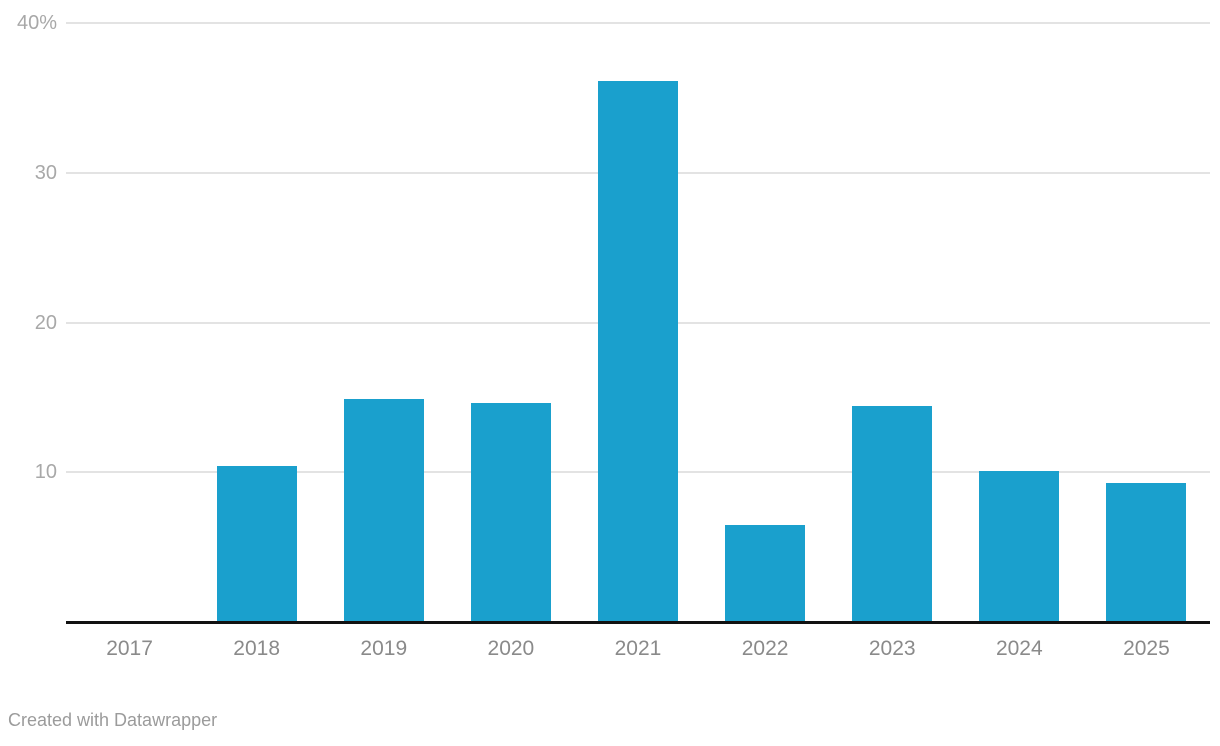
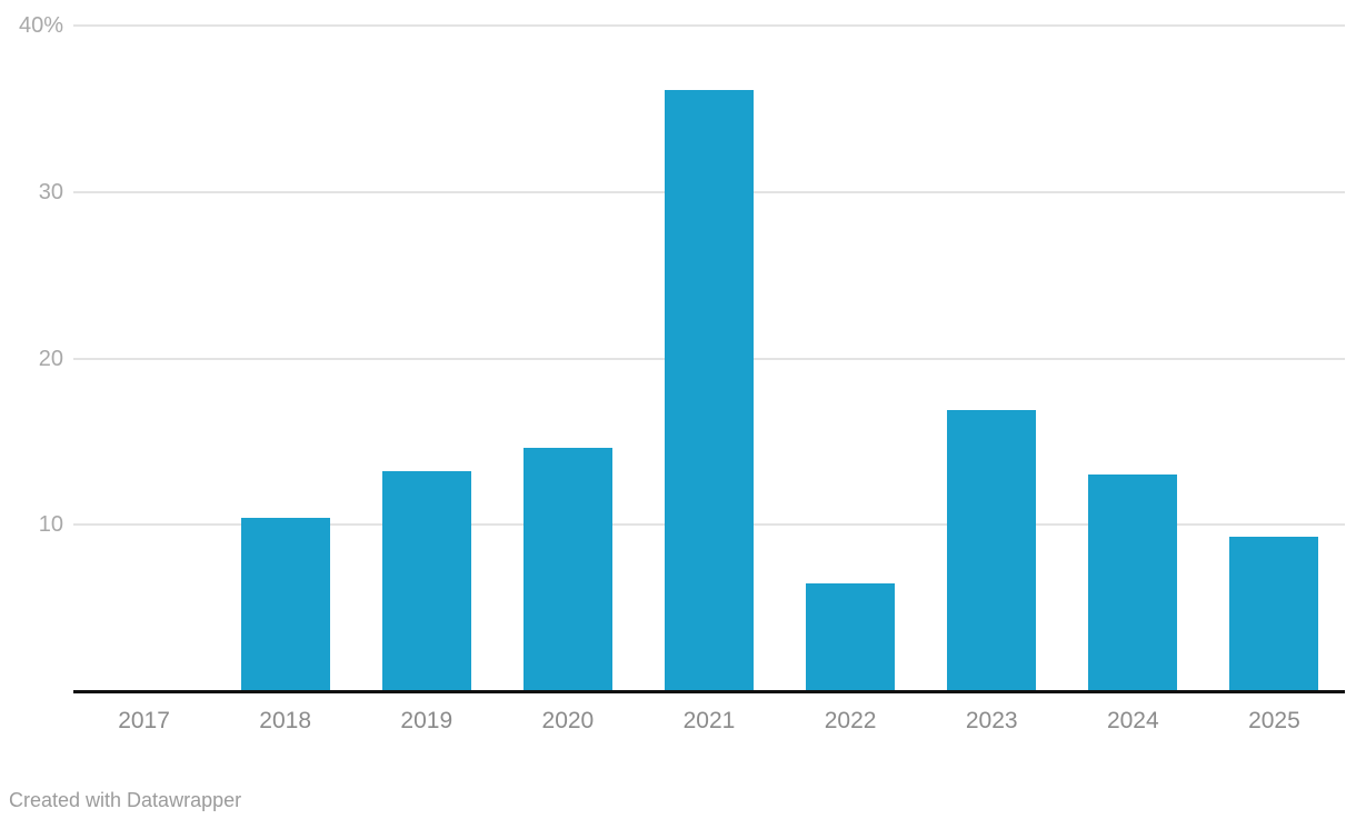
2019: 14.9% -> 13.2%
2023: 14.4% -> 16.9%
2024: 10.1% -> 13.0%
